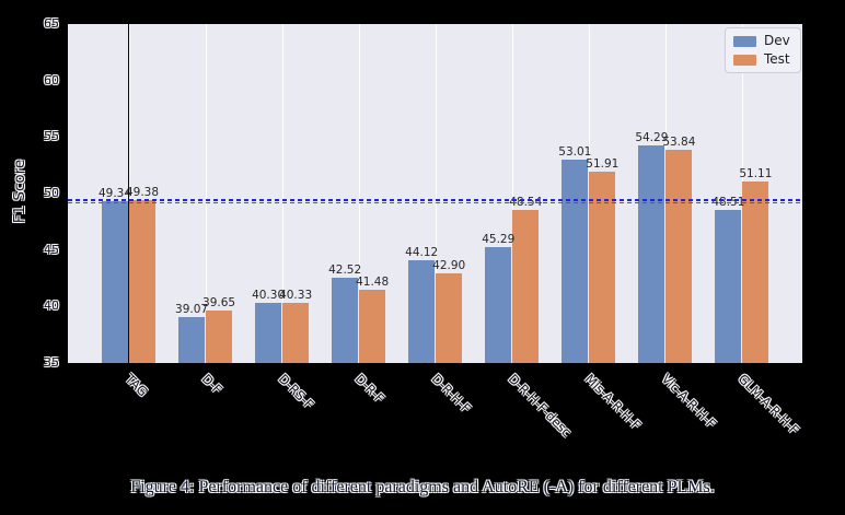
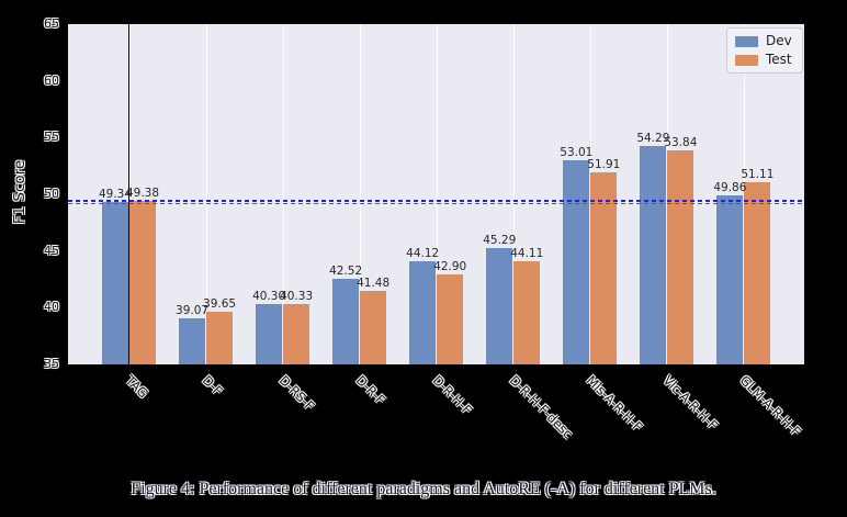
Test/D-R-H-F-desc: 48.54 -> 44.11
Dev/GLM-A-R-H-F: 48.51 -> 49.86
